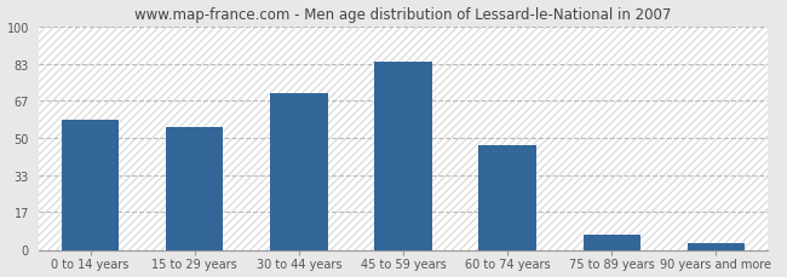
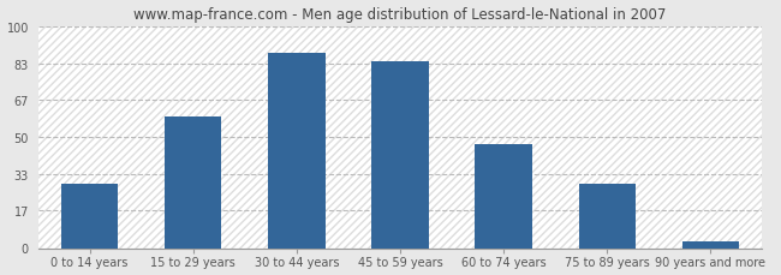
0 to 14 years: 58 -> 29
15 to 29 years: 55 -> 59
30 to 44 years: 70 -> 88
75 to 89 years: 7 -> 29
